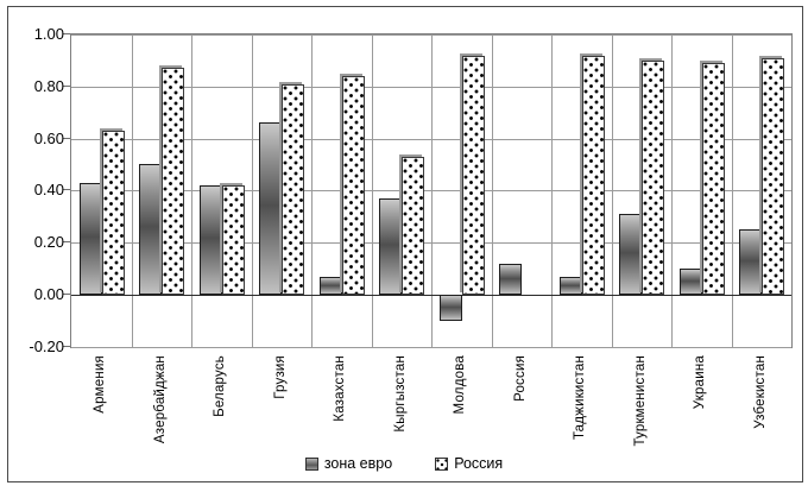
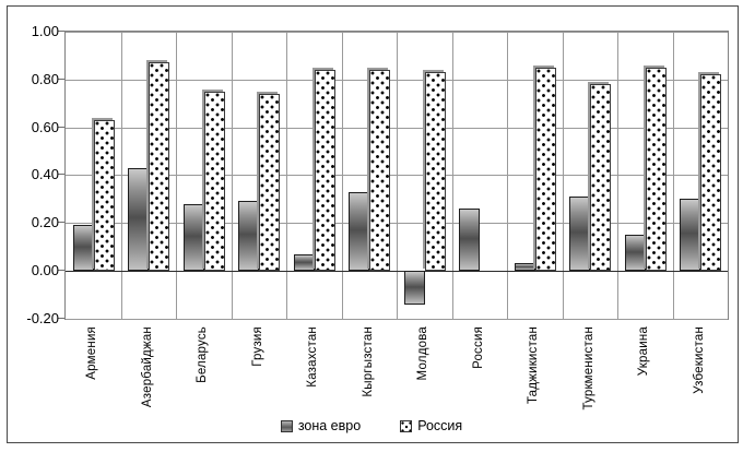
зона евро/Армения: 0.43 -> 0.19
зона евро/Азербайджан: 0.50 -> 0.43
зона евро/Беларусь: 0.42 -> 0.28
Россия/Беларусь: 0.42 -> 0.75
зона евро/Грузия: 0.66 -> 0.29
Россия/Грузия: 0.81 -> 0.74
зона евро/Кыргызстан: 0.37 -> 0.33
Россия/Кыргызстан: 0.53 -> 0.84
зона евро/Молдова: -0.10 -> -0.14
Россия/Молдова: 0.92 -> 0.83
зона евро/Россия: 0.12 -> 0.26
зона евро/Таджикистан: 0.07 -> 0.03
Россия/Таджикистан: 0.92 -> 0.85
Россия/Туркменистан: 0.90 -> 0.78
зона евро/Украина: 0.10 -> 0.15
Россия/Украина: 0.89 -> 0.85
зона евро/Узбекистан: 0.25 -> 0.30
Россия/Узбекистан: 0.91 -> 0.82
